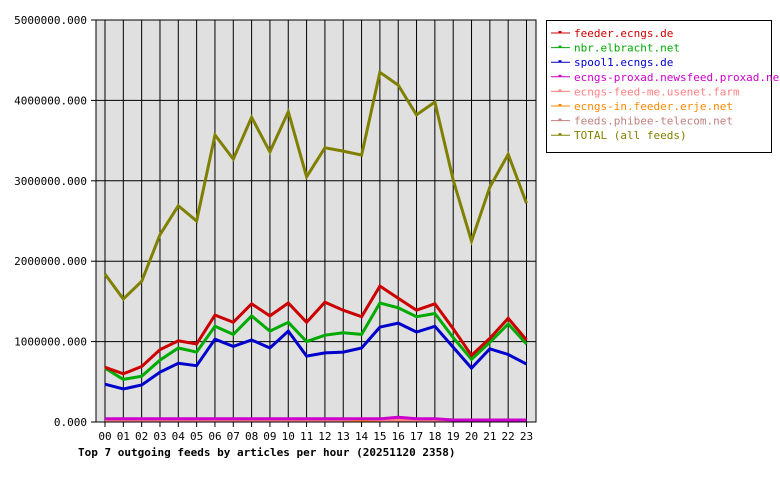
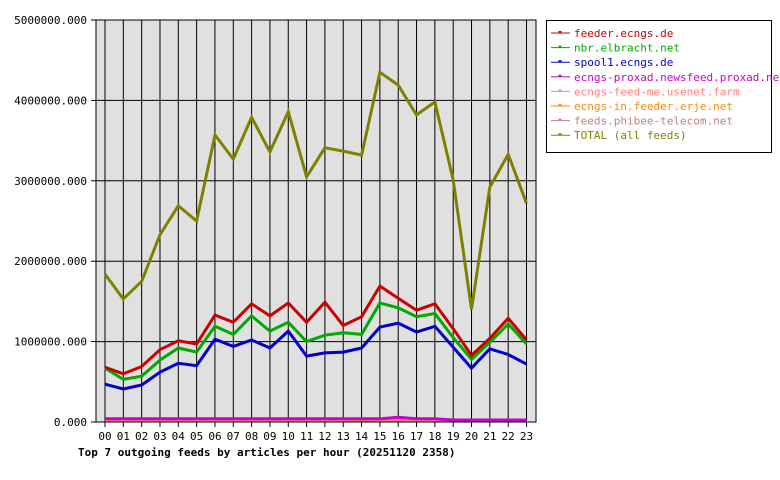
feeder.ecngs.de/13: 1400000 -> 1200000
TOTAL (all feeds)/20: 2200000 -> 1400000
